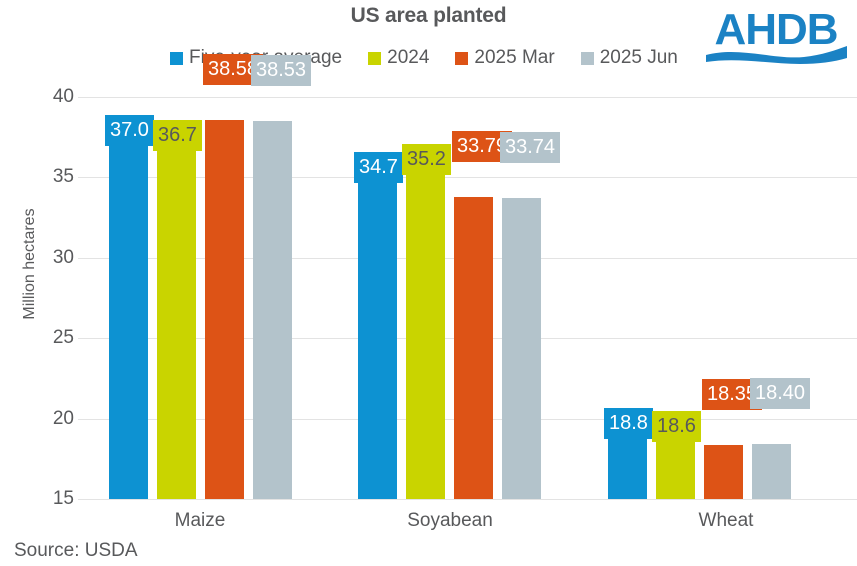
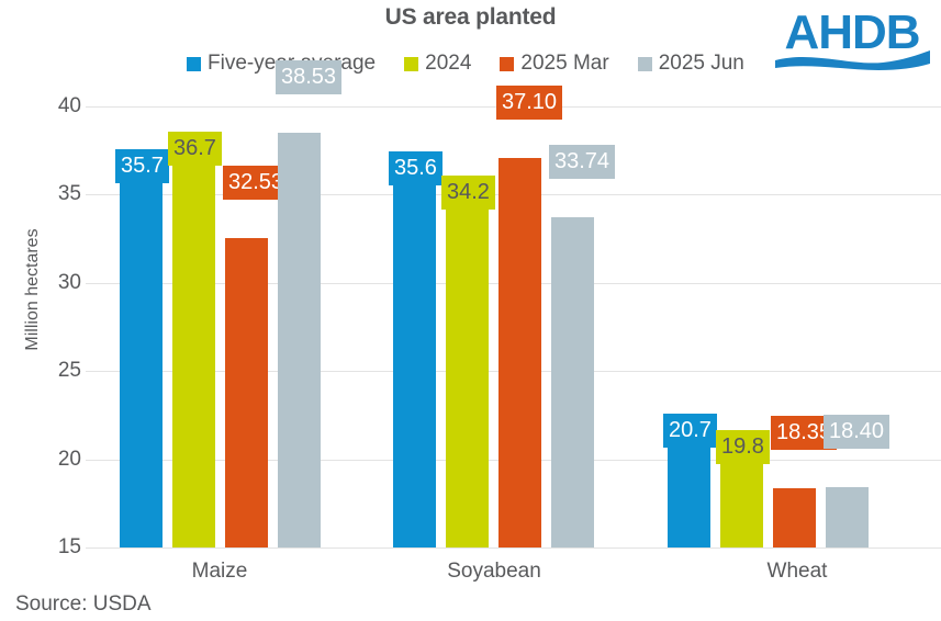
Five-year average/Maize: 37.0 -> 35.7
2025 Mar/Maize: 38.58 -> 32.53
Five-year average/Soyabean: 34.7 -> 35.6
2024/Soyabean: 35.2 -> 34.2
2025 Mar/Soyabean: 33.79 -> 37.10
Five-year average/Wheat: 18.8 -> 20.7
2024/Wheat: 18.6 -> 19.8
